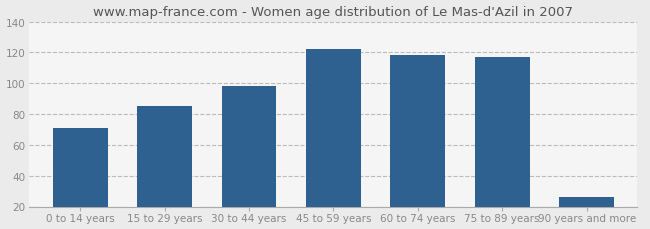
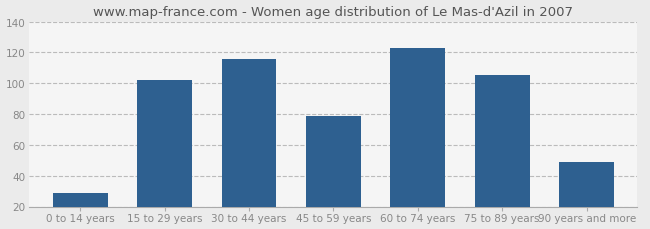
0 to 14 years: 71 -> 29
15 to 29 years: 85 -> 102
30 to 44 years: 98 -> 116
45 to 59 years: 122 -> 79
60 to 74 years: 118 -> 123
75 to 89 years: 117 -> 105
90 years and more: 26 -> 49
